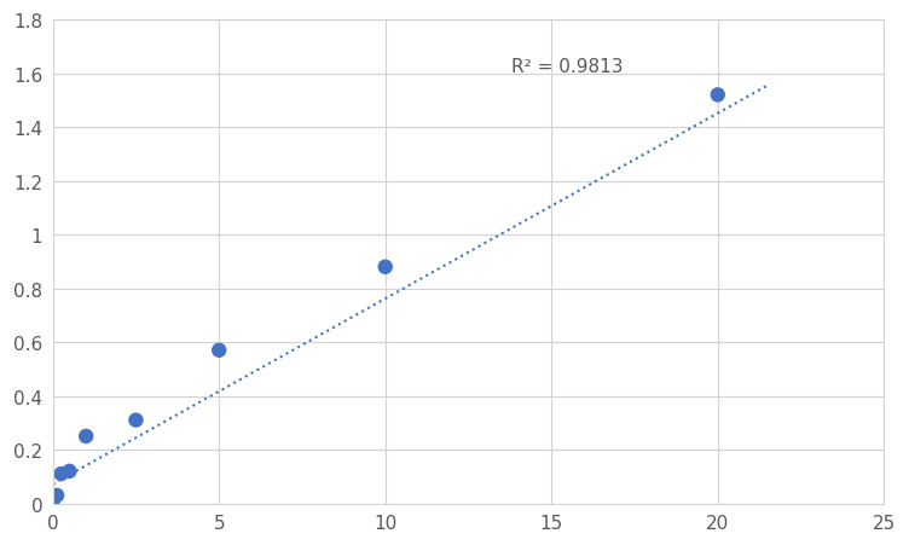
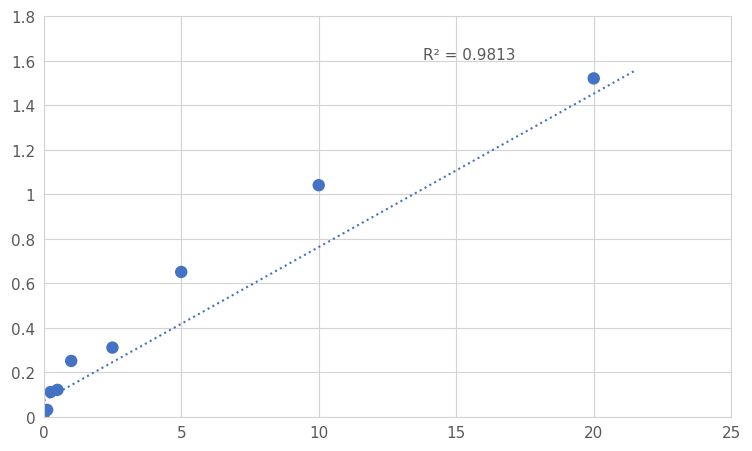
5: 0.57 -> 0.65
10: 0.88 -> 1.04
